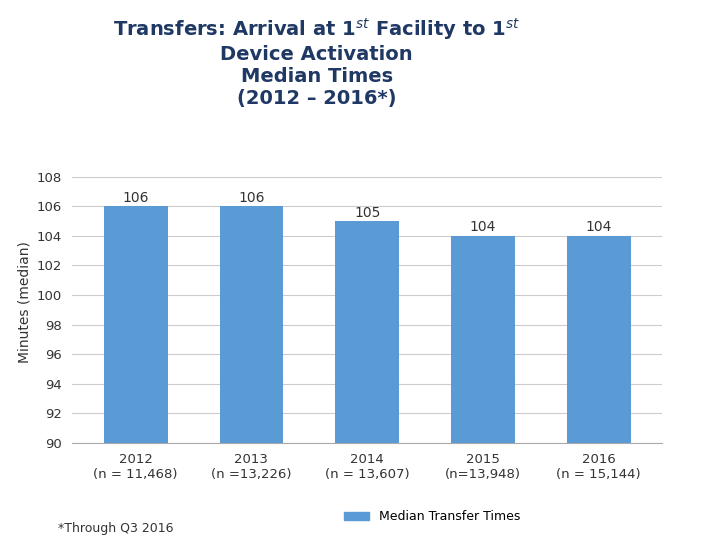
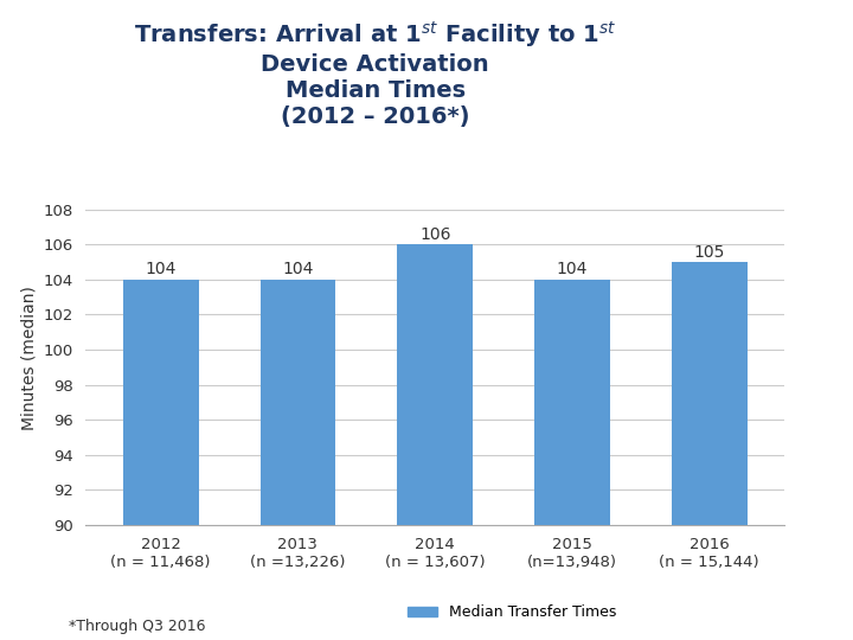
2012 (n = 11,468): 106 -> 104
2013 (n =13,226): 106 -> 104
2014 (n = 13,607): 105 -> 106
2016 (n = 15,144): 104 -> 105
